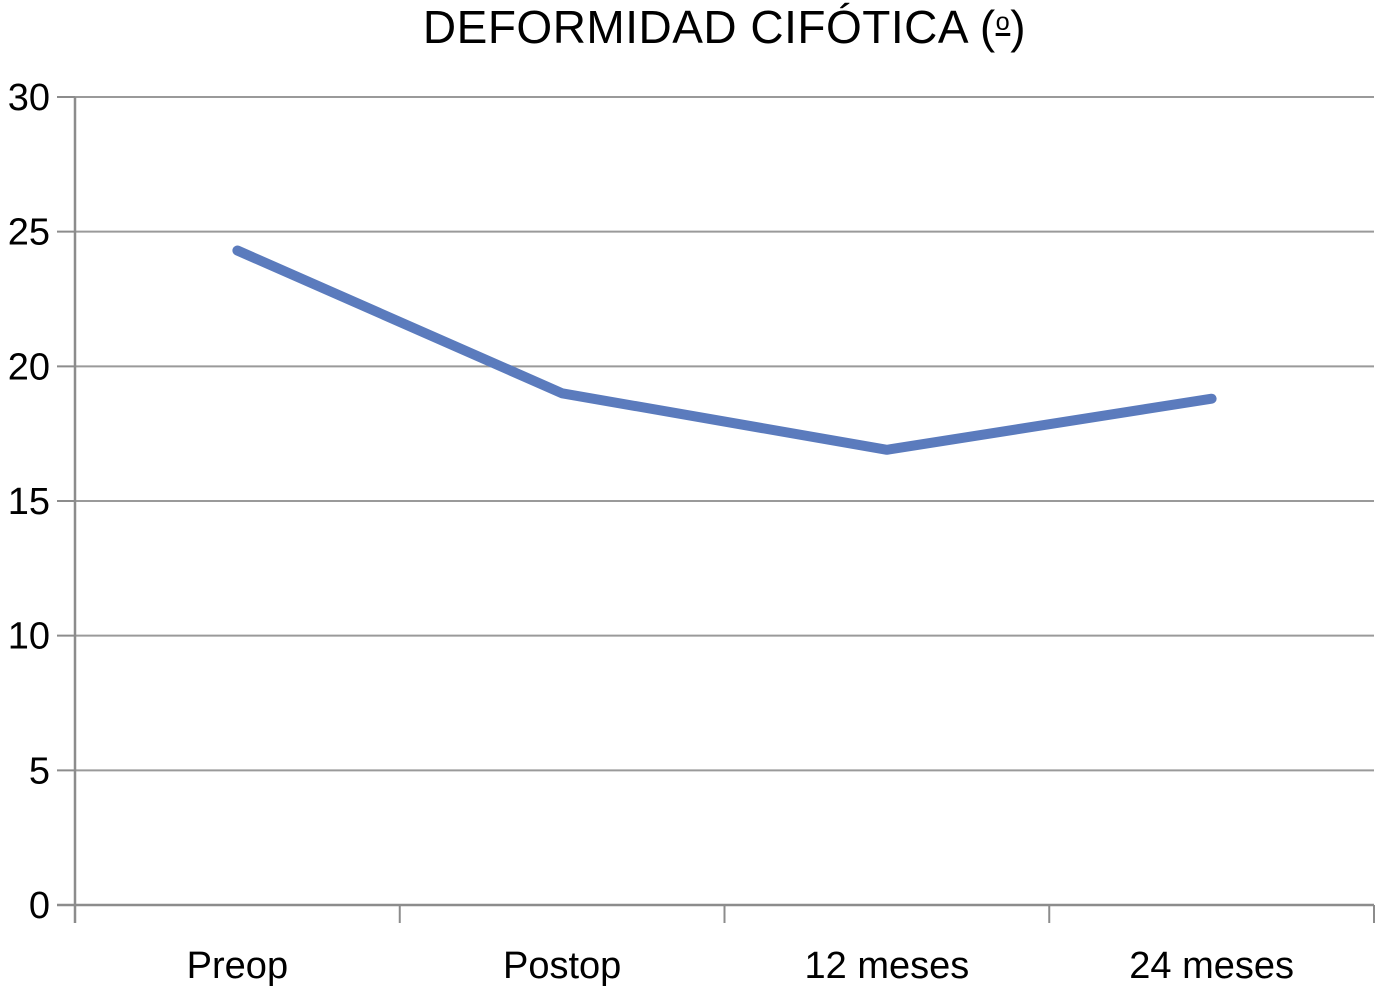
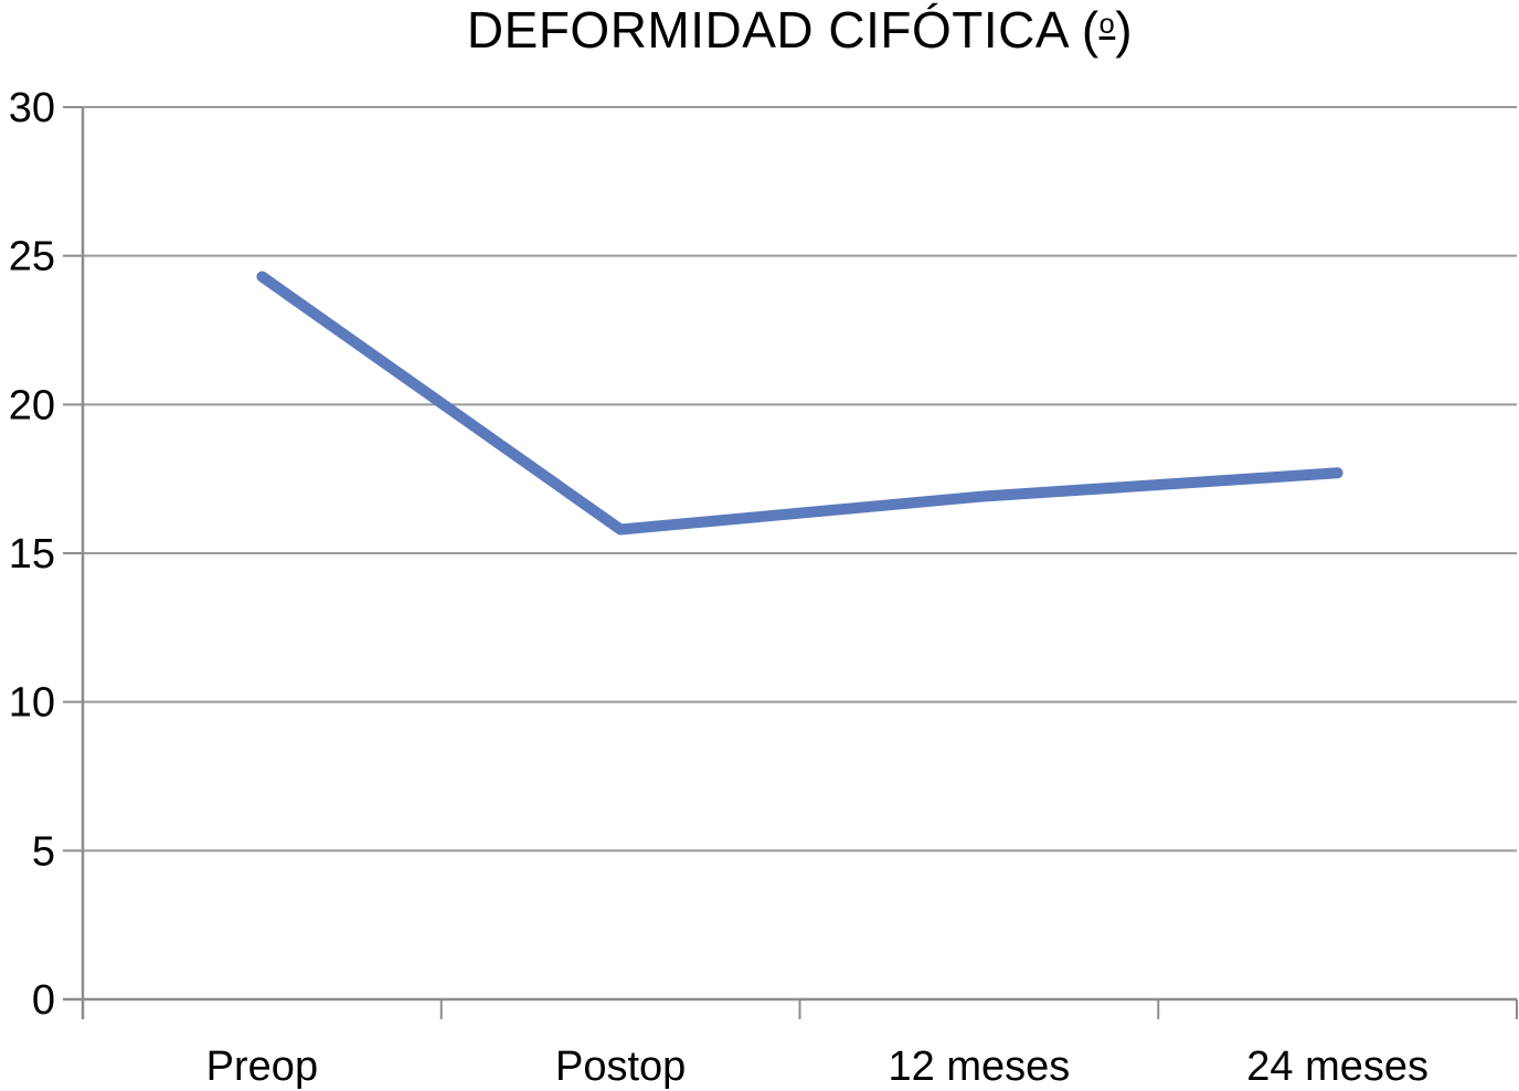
Postop: 19.0 -> 15.8
24 meses: 18.8 -> 17.7
